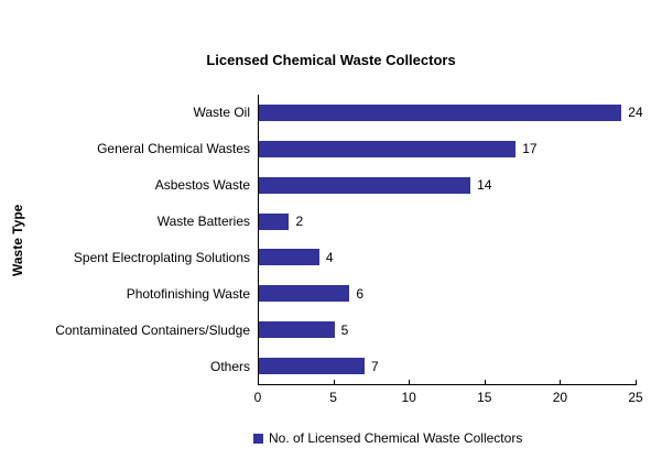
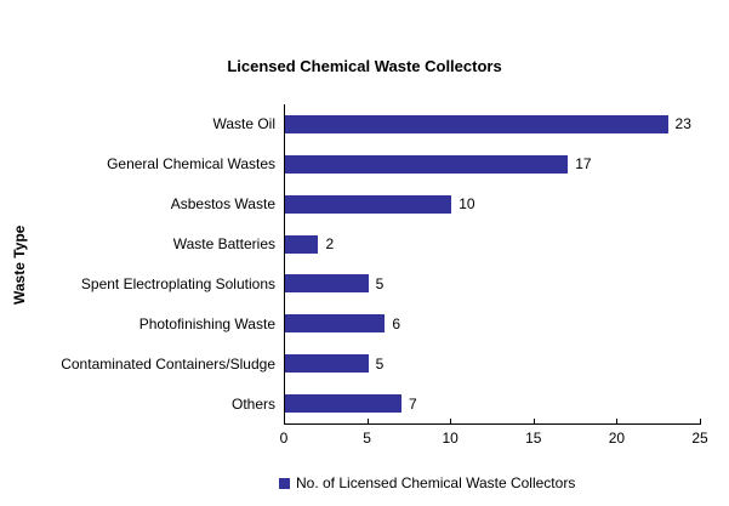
Waste Oil: 24 -> 23
Asbestos Waste: 14 -> 10
Spent Electroplating Solutions: 4 -> 5
